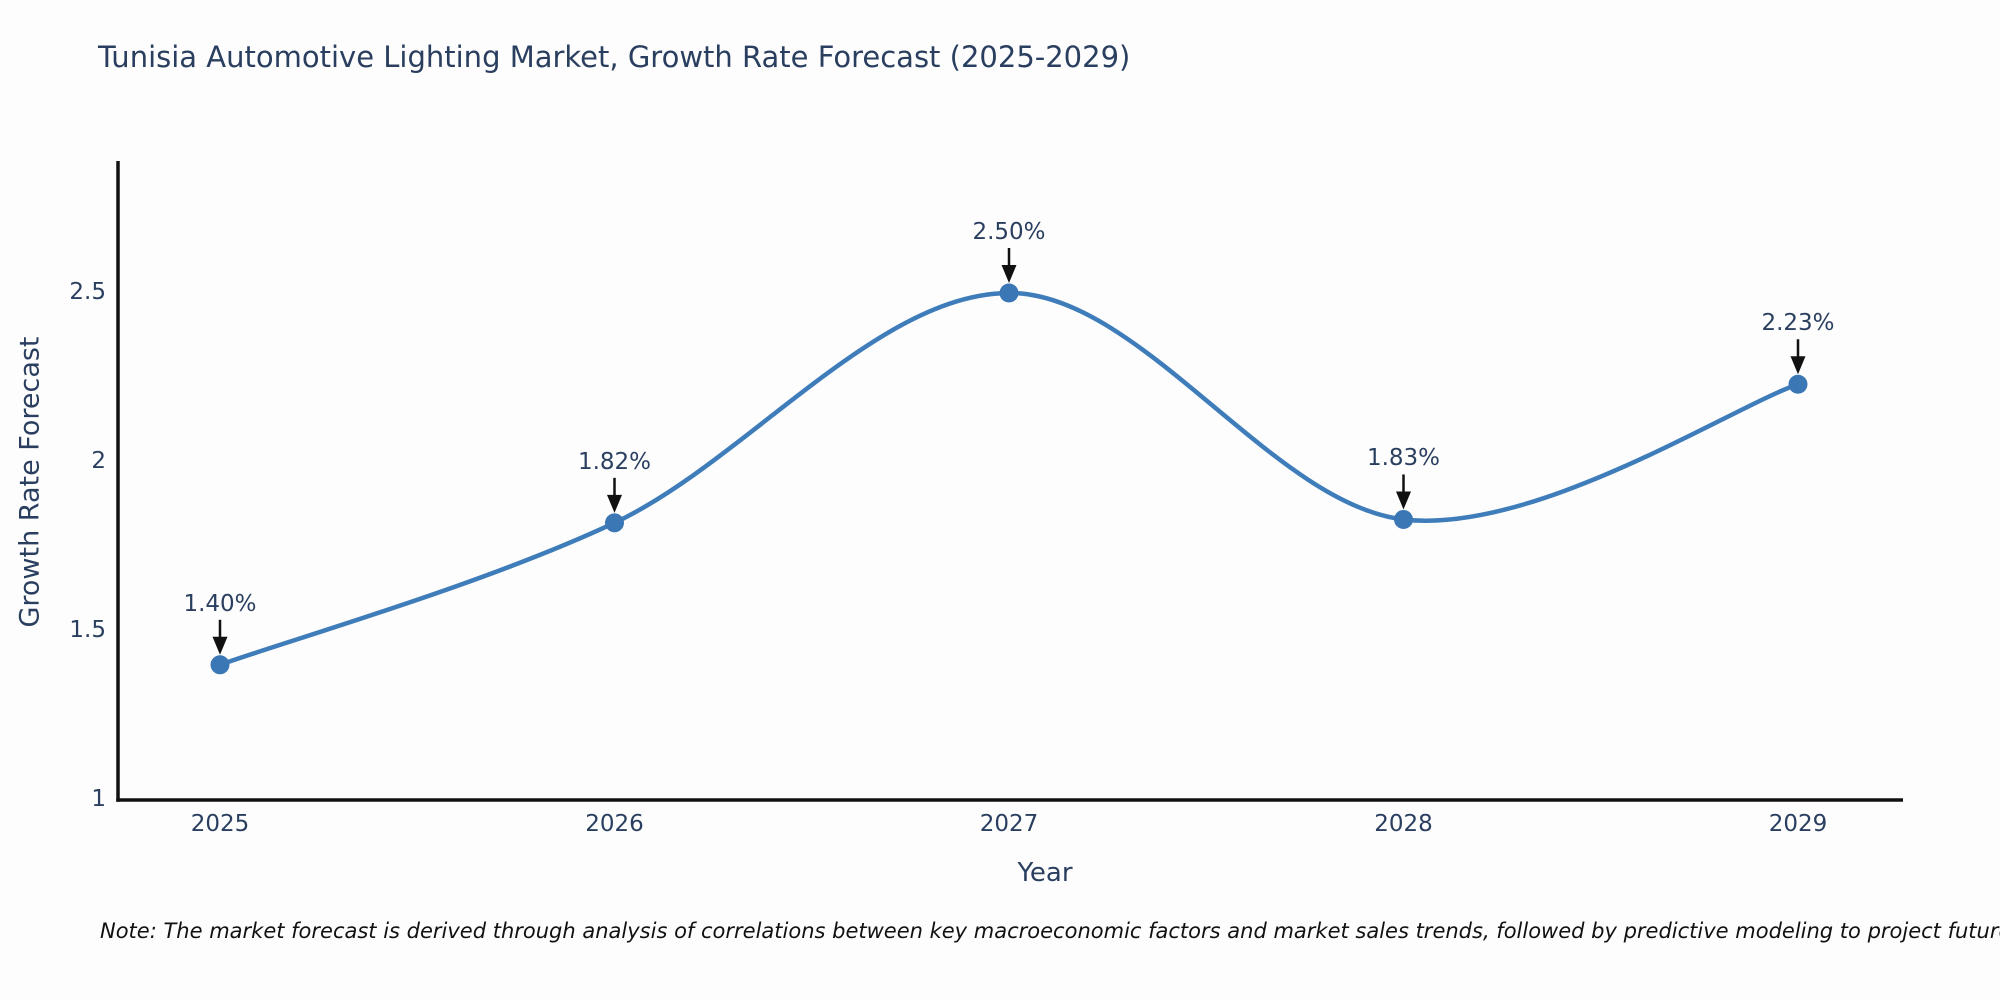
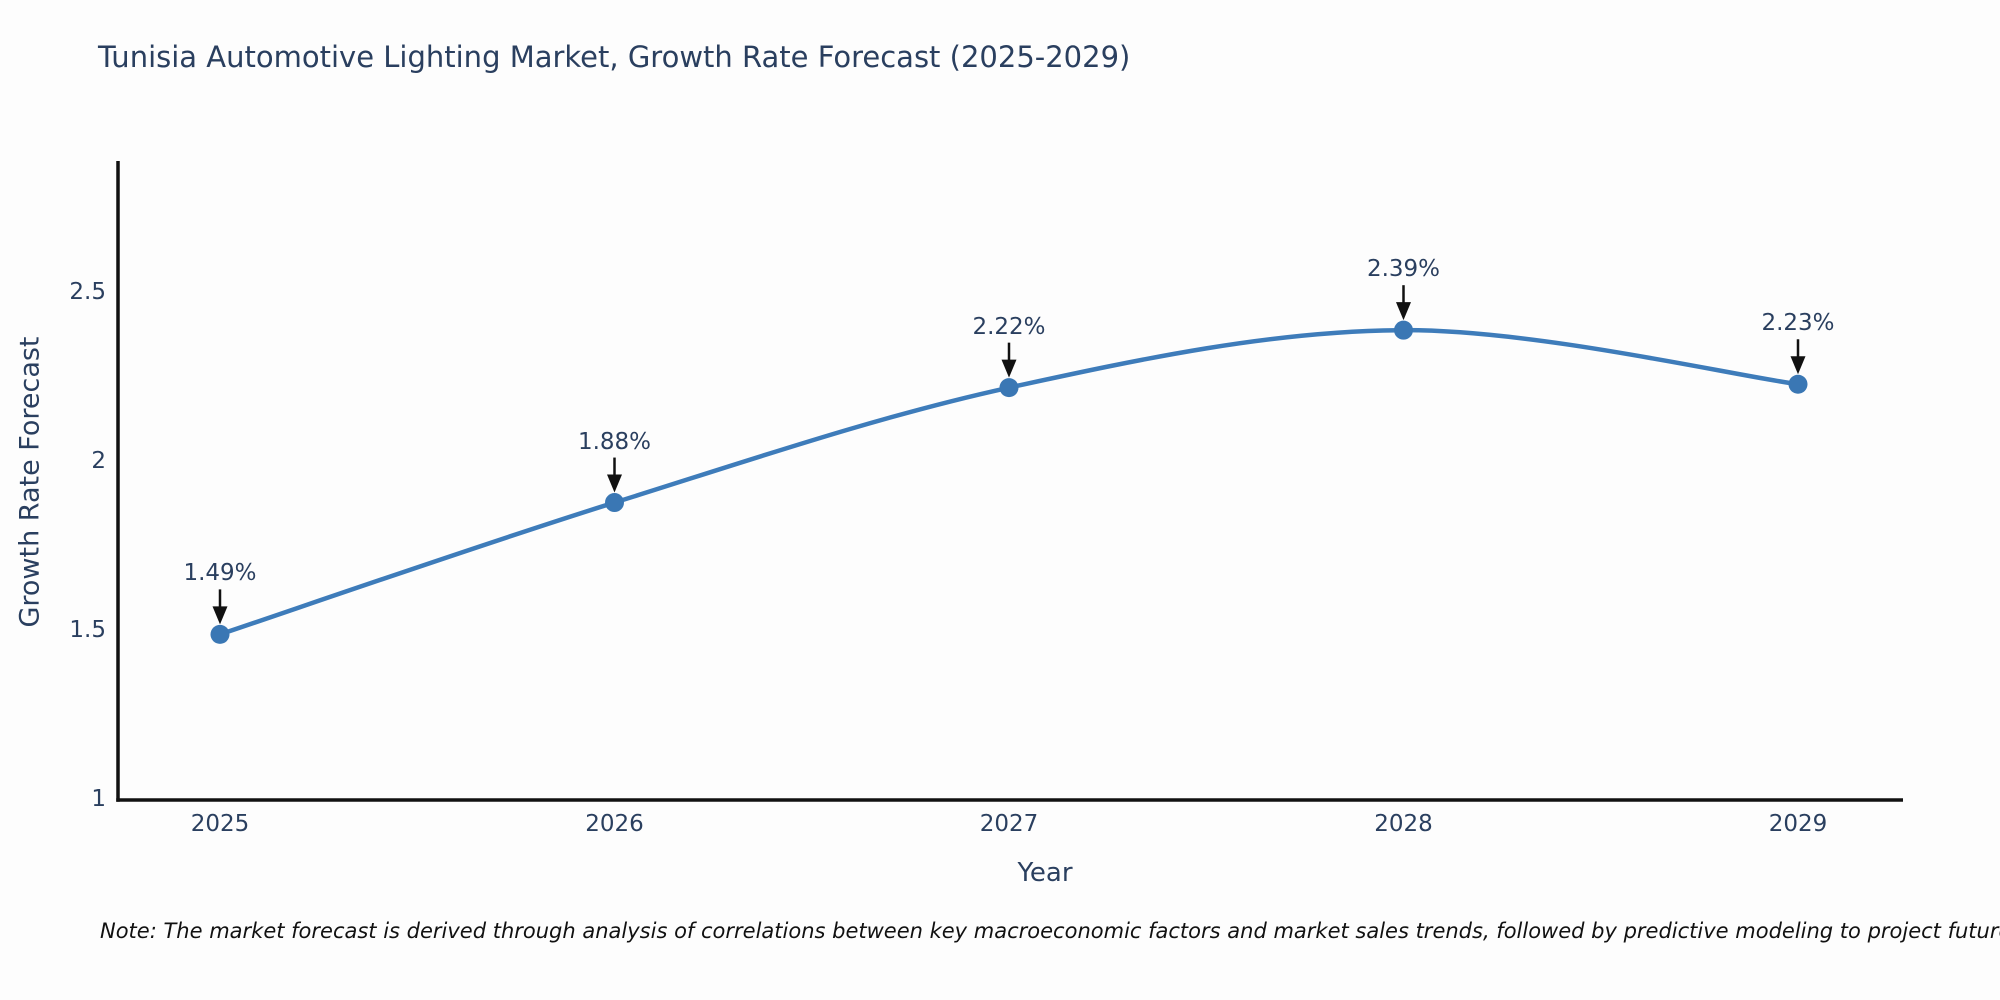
2025: 1.40% -> 1.49%
2026: 1.82% -> 1.88%
2027: 2.50% -> 2.22%
2028: 1.83% -> 2.39%
